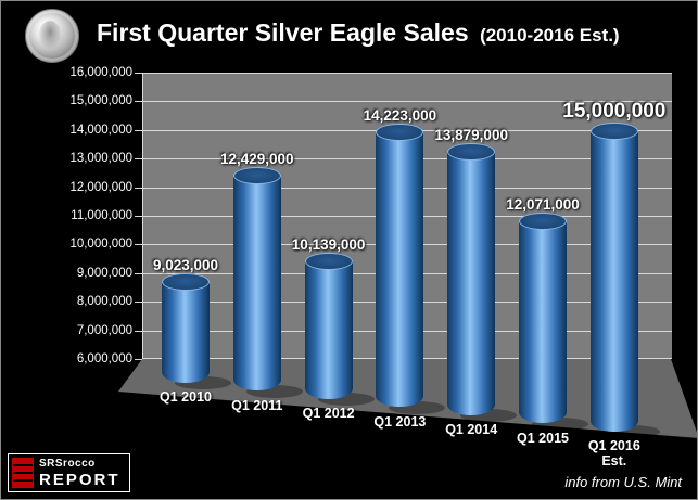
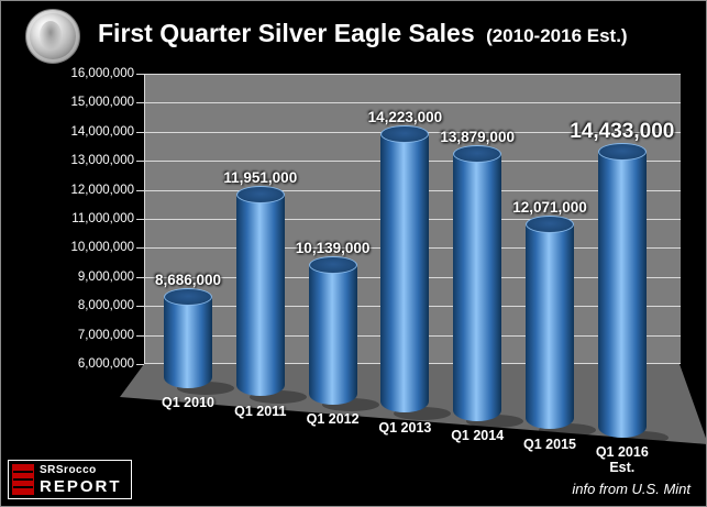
Q1 2010: 9,023,000 -> 8,686,000
Q1 2011: 12,429,000 -> 11,951,000
Q1 2016 Est.: 15,000,000 -> 14,433,000
